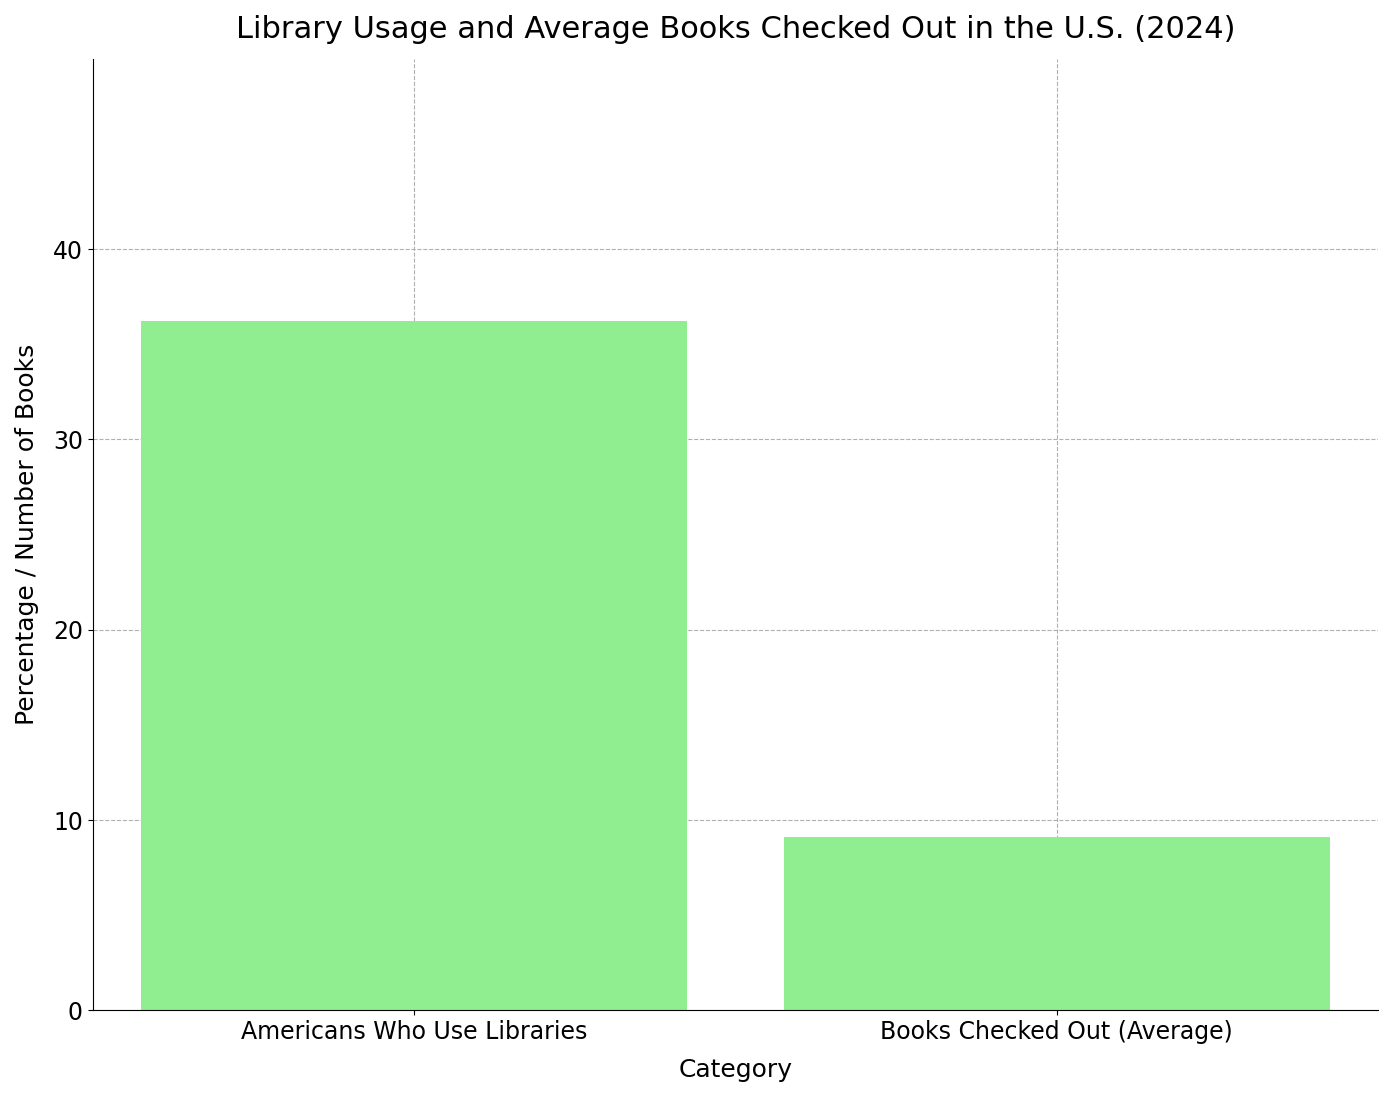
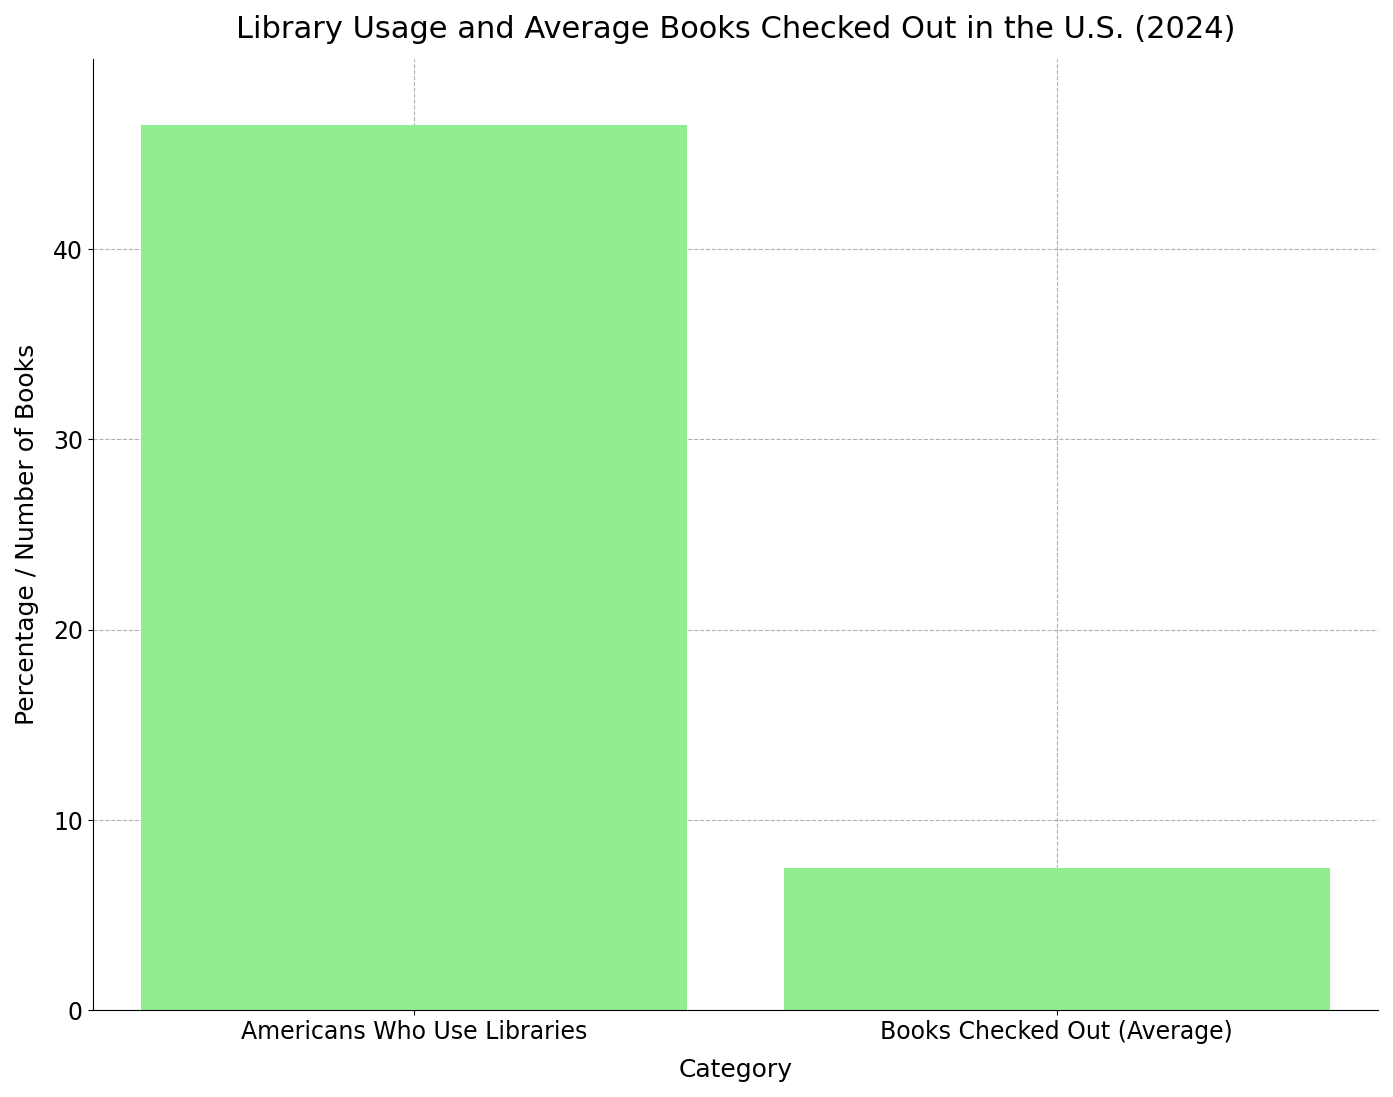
Americans Who Use Libraries: 36.2 -> 46.5
Books Checked Out (Average): 9.1 -> 7.5
